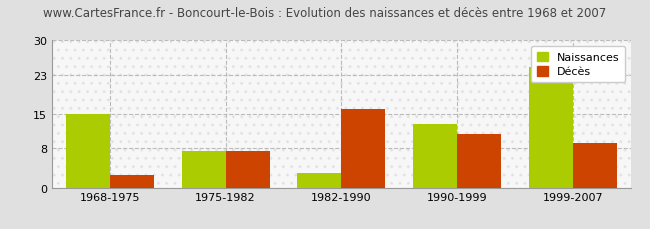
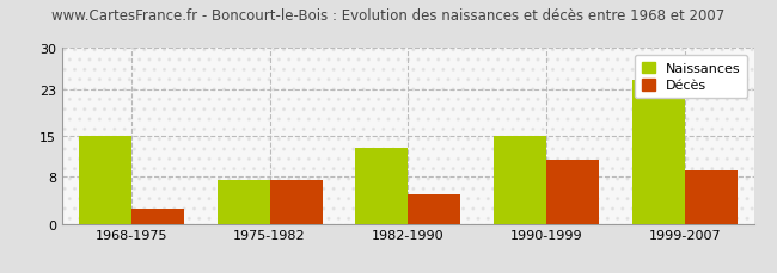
Naissances/1982-1990: 3.0 -> 13.0
Décès/1982-1990: 16.0 -> 5.0
Naissances/1990-1999: 13.0 -> 15.0
